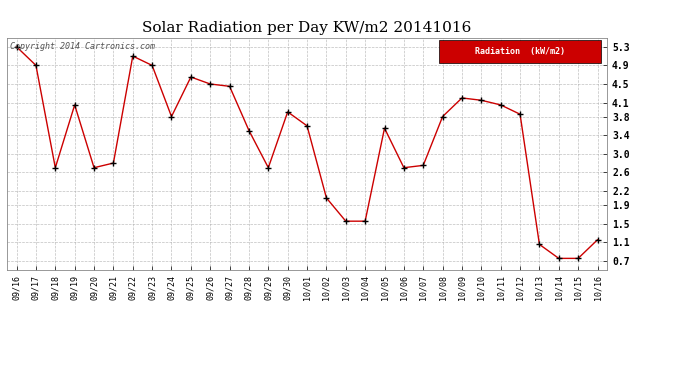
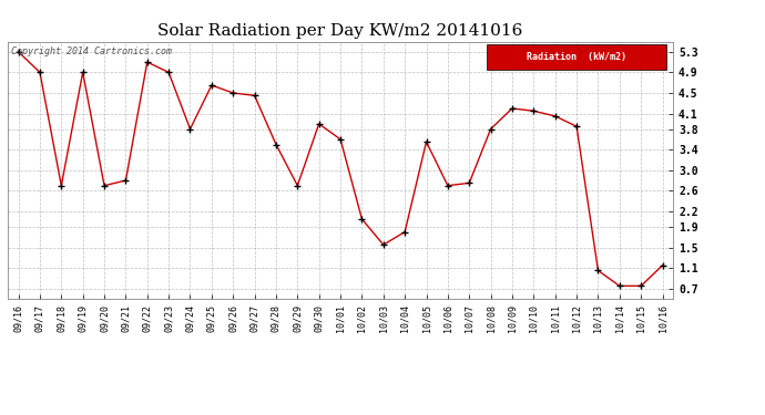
09/19: 4.05 -> 4.90
10/04: 1.55 -> 1.80
